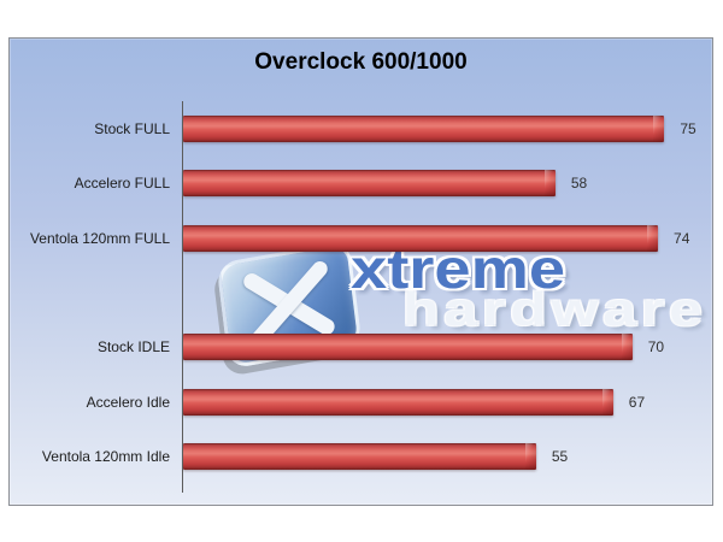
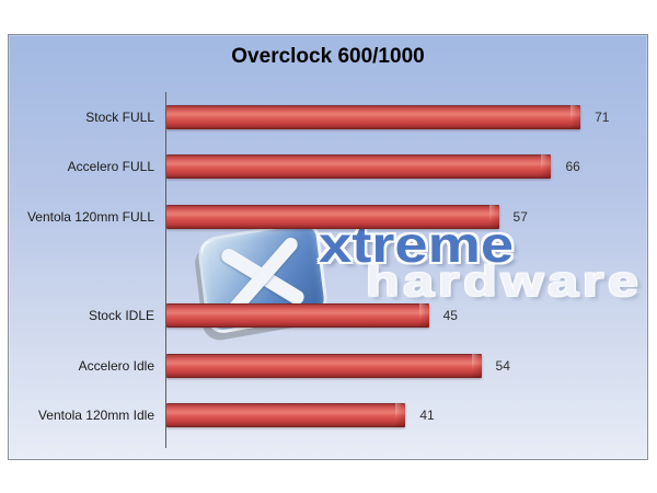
Stock FULL: 75 -> 71
Accelero FULL: 58 -> 66
Ventola 120mm FULL: 74 -> 57
Stock IDLE: 70 -> 45
Accelero Idle: 67 -> 54
Ventola 120mm Idle: 55 -> 41
